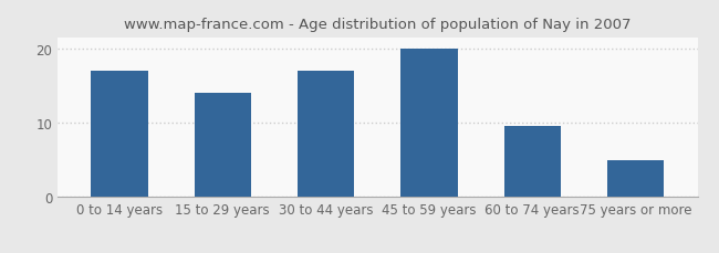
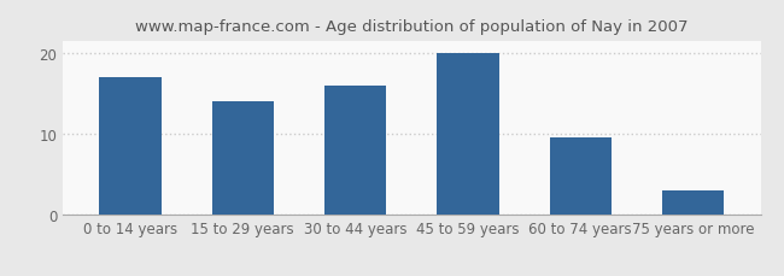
30 to 44 years: 17.0 -> 16.0
75 years or more: 5.0 -> 3.0
